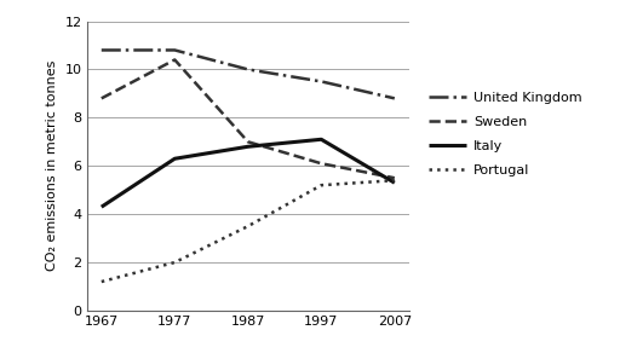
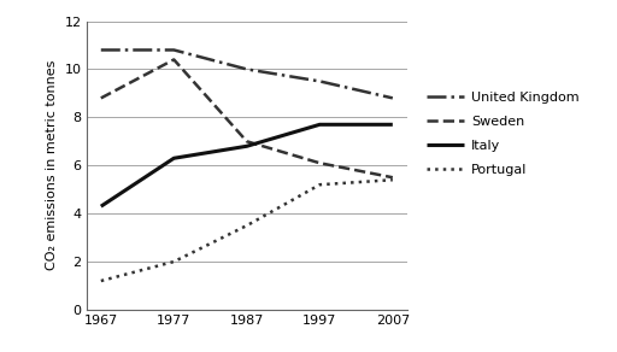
Italy/1997: 7.1 -> 7.7
Italy/2007: 5.3 -> 7.7
